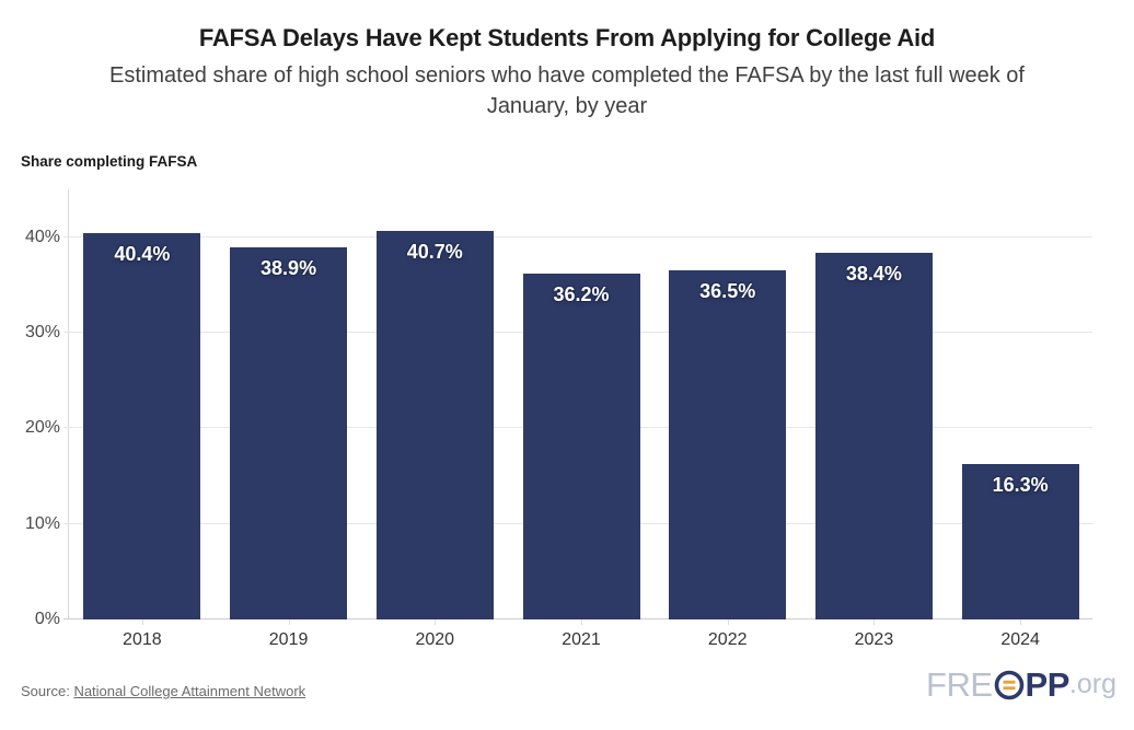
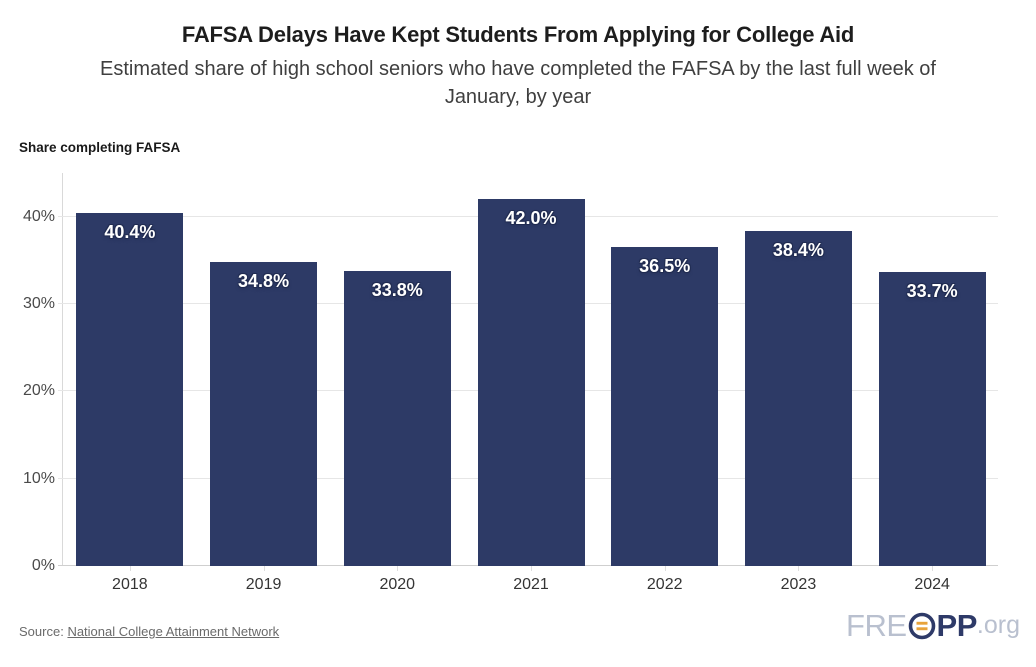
2019: 38.9% -> 34.8%
2020: 40.7% -> 33.8%
2021: 36.2% -> 42.0%
2024: 16.3% -> 33.7%
